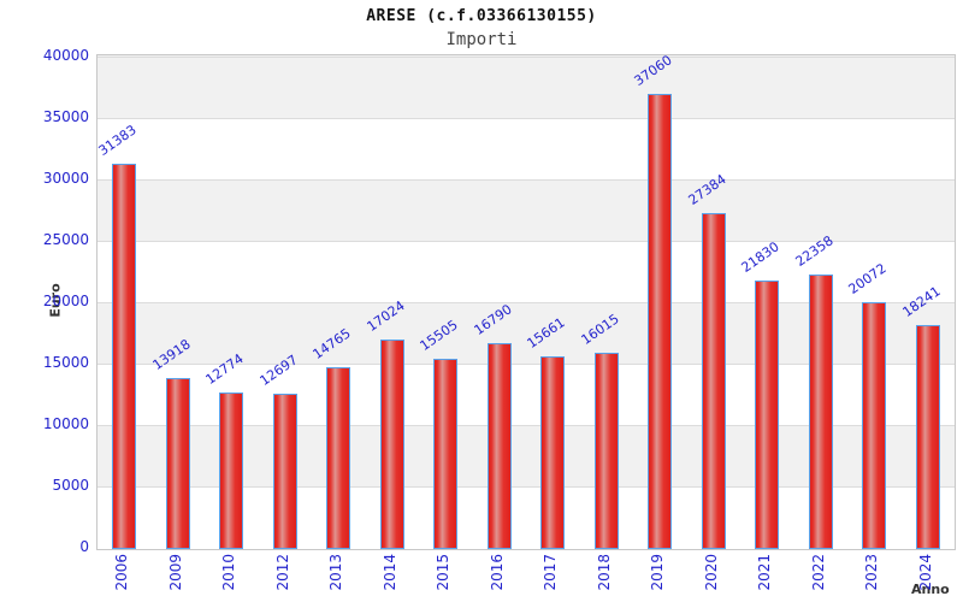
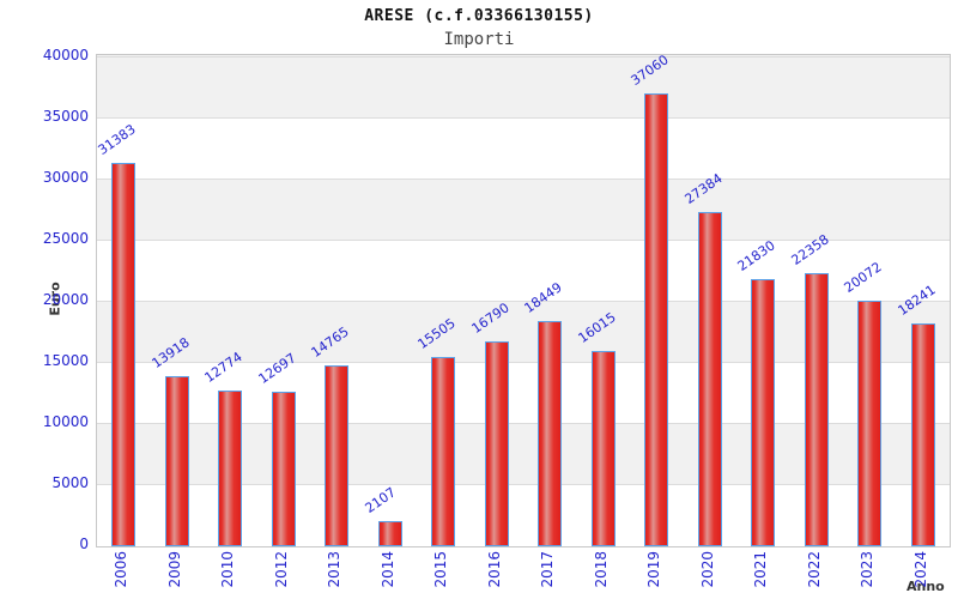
2014: 17024 -> 2107
2017: 15661 -> 18449
